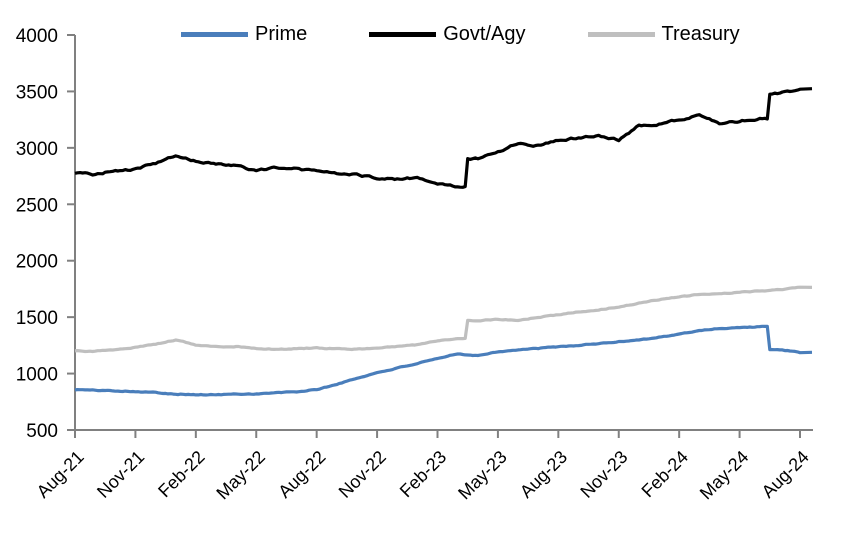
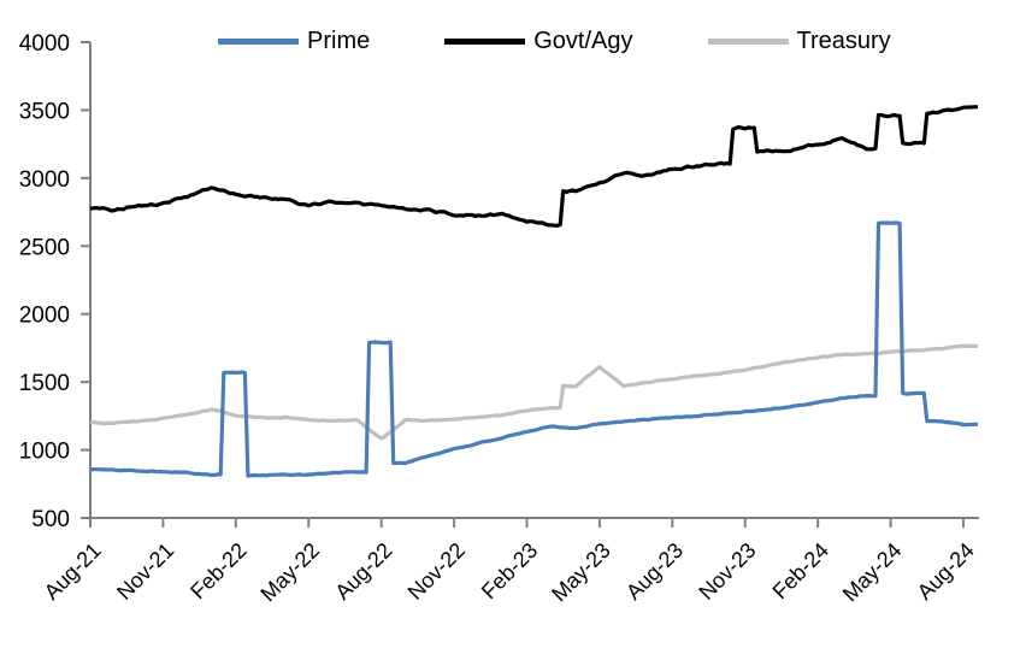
Prime/Feb-22: 810 -> 1570
Prime/Aug-22: 860 -> 1790
Treasury/Aug-22: 1230 -> 1080
Treasury/May-23: 1480 -> 1610
Govt/Agy/Nov-23: 3070 -> 3370
Prime/May-24: 1410 -> 2670
Govt/Agy/May-24: 3240 -> 3460
